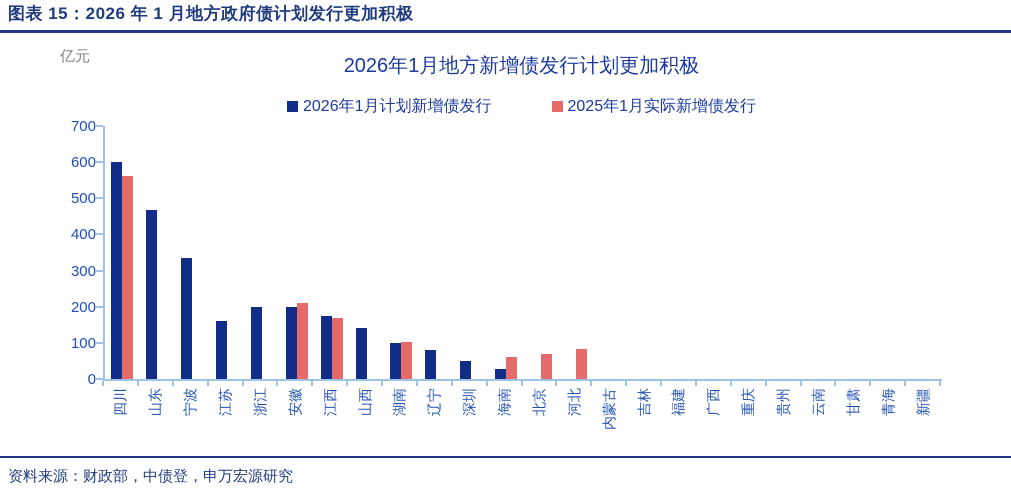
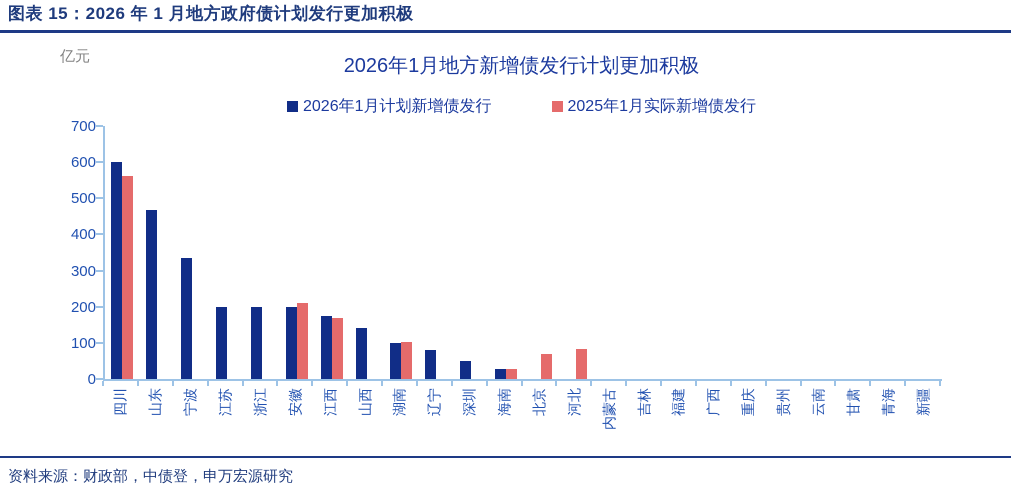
2026年1月计划新增债发行/江苏: 160 -> 200
2025年1月实际新增债发行/海南: 60 -> 30
